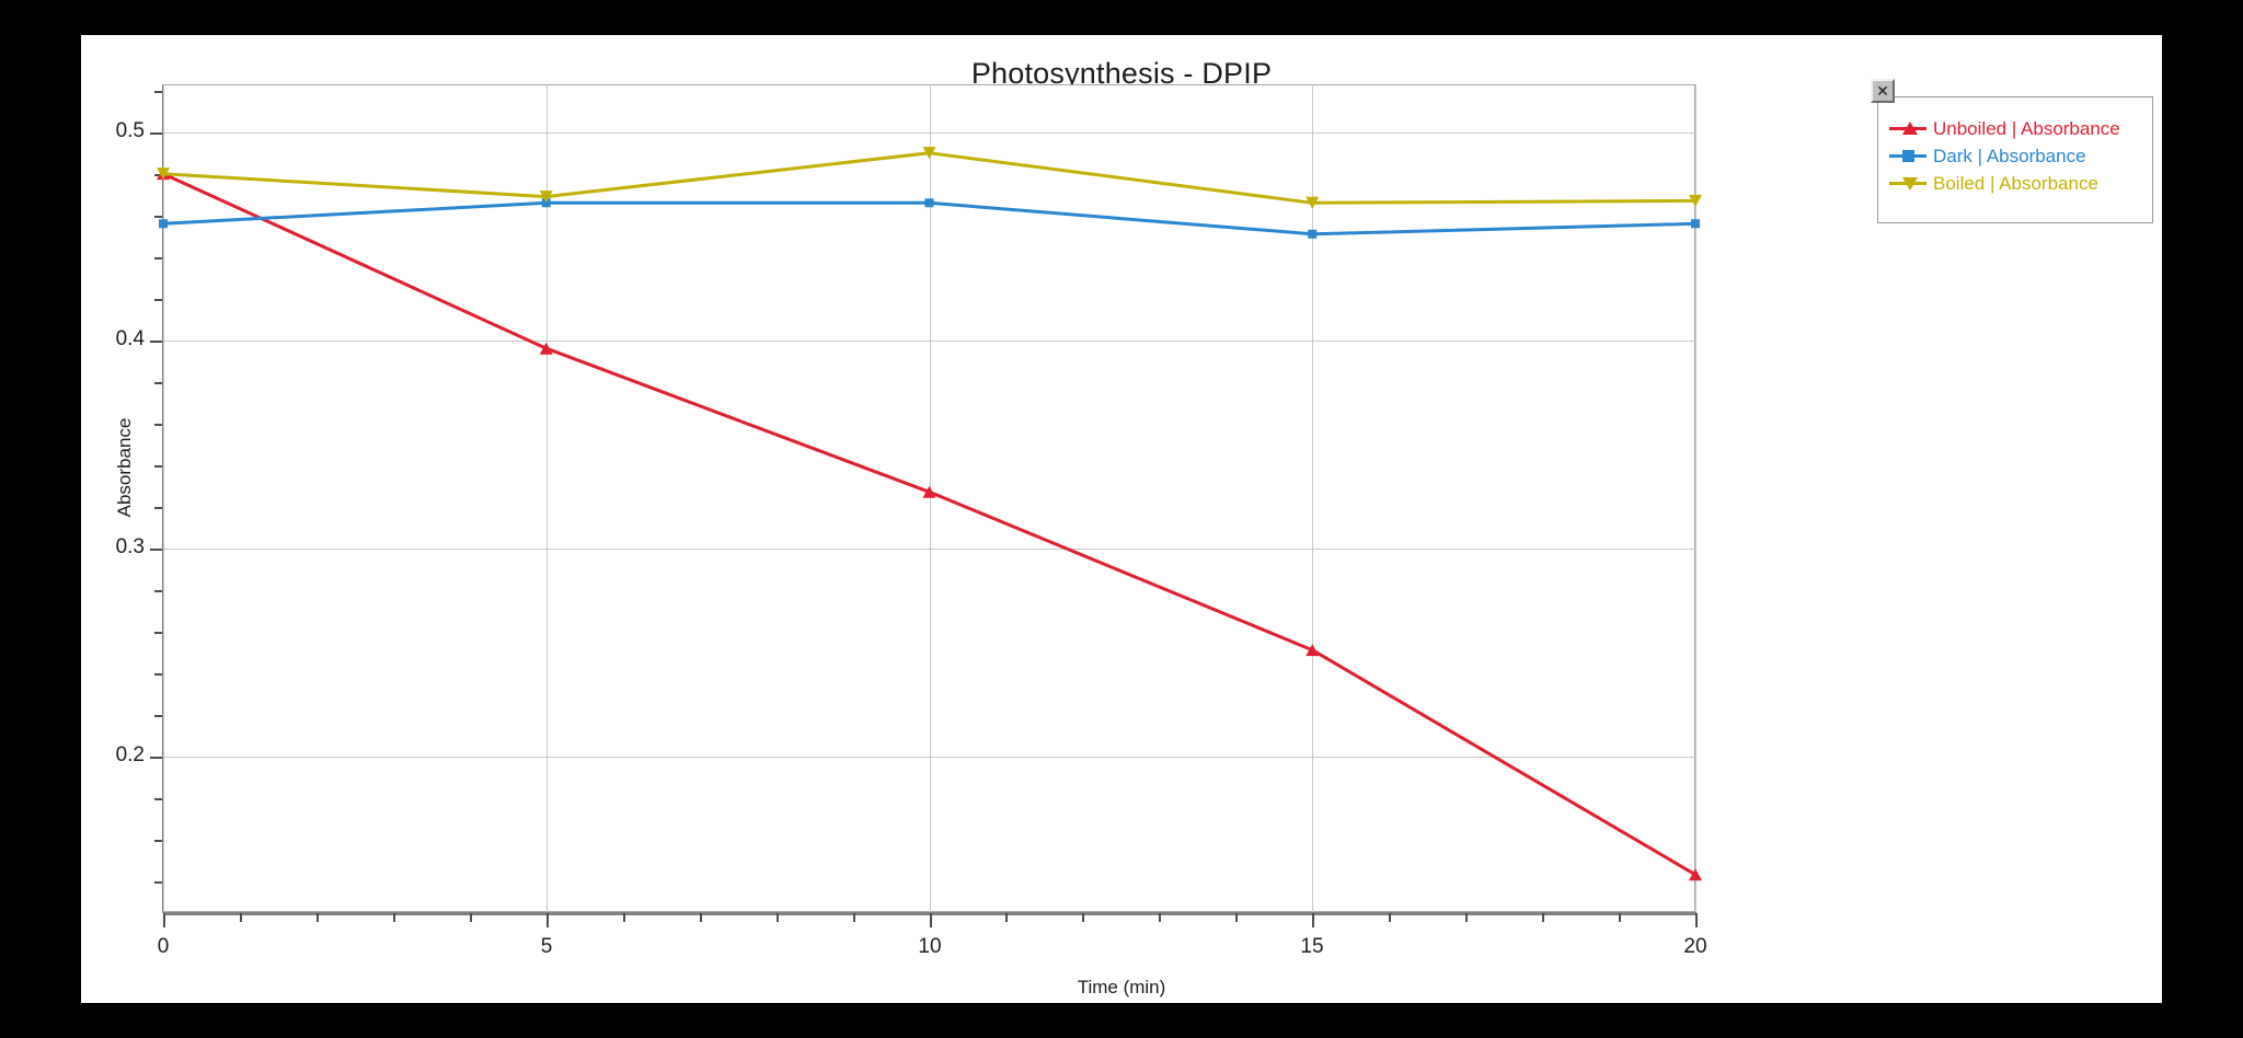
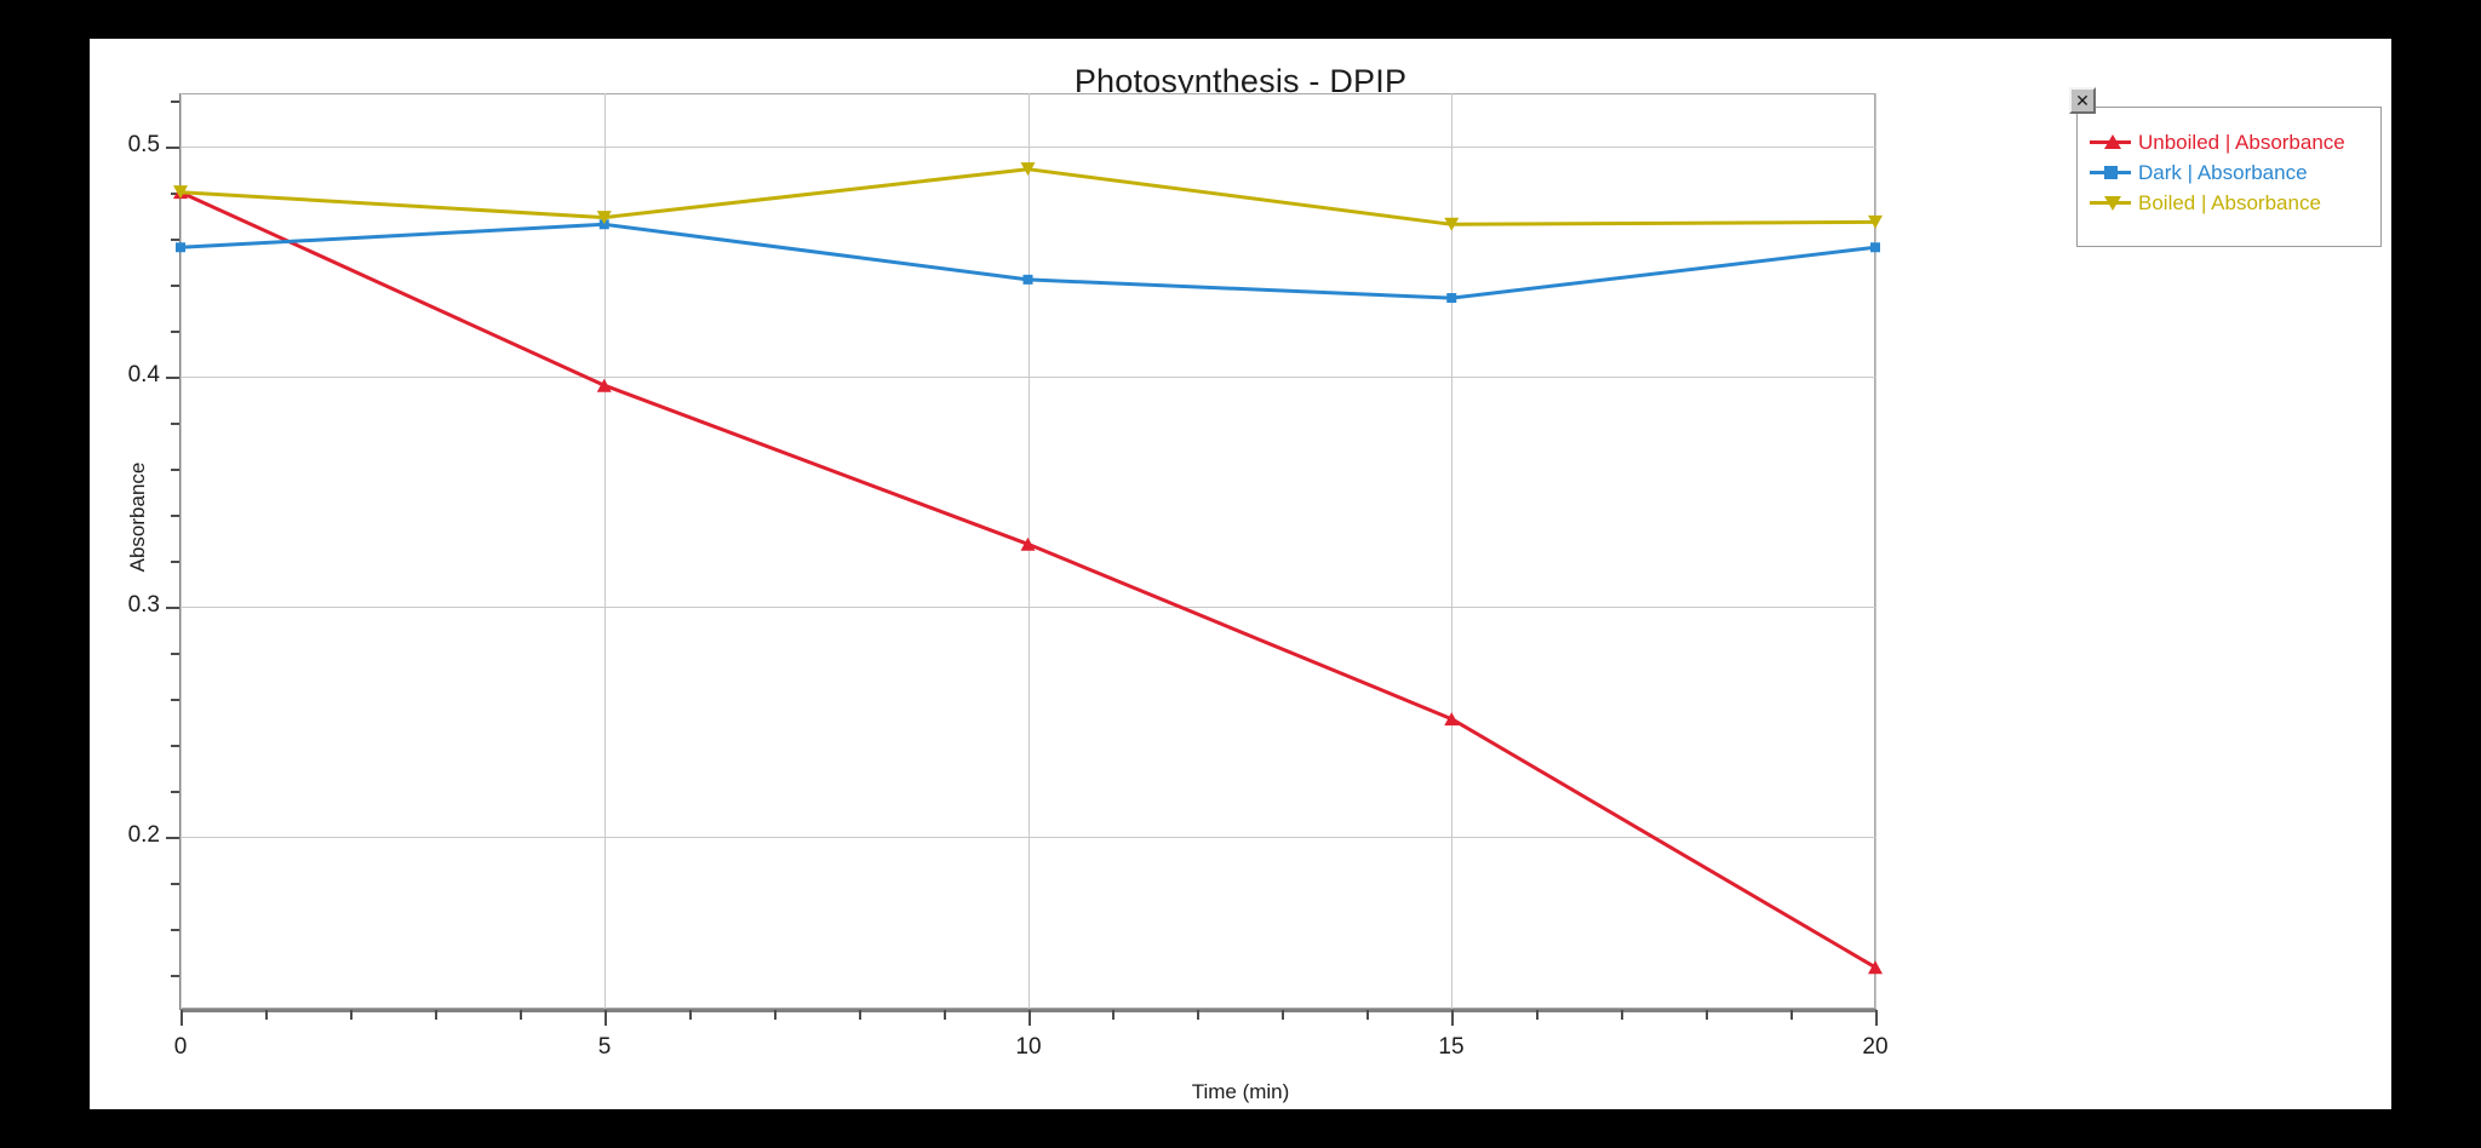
Dark | Absorbance/10: 0.466 -> 0.442
Dark | Absorbance/15: 0.451 -> 0.434
